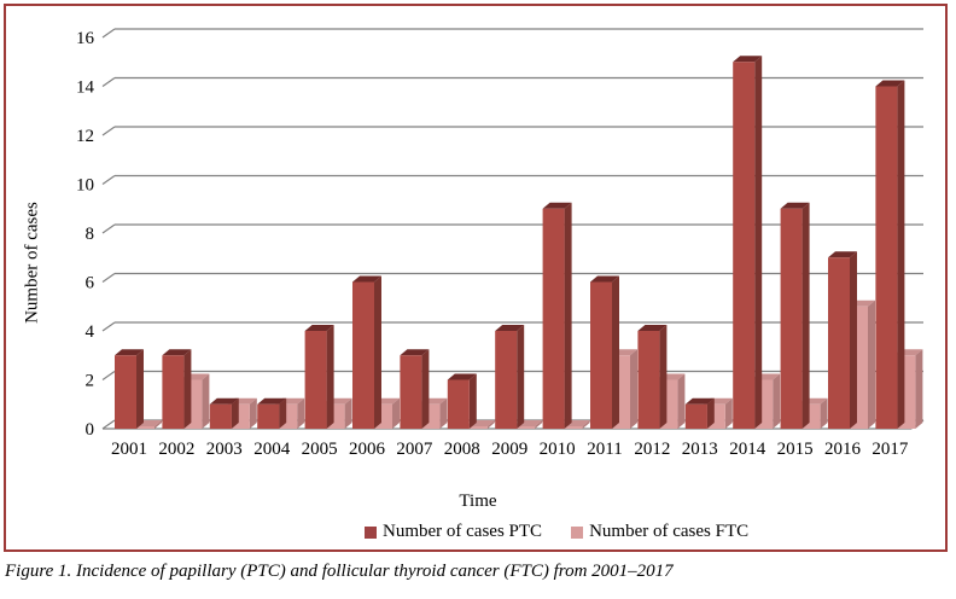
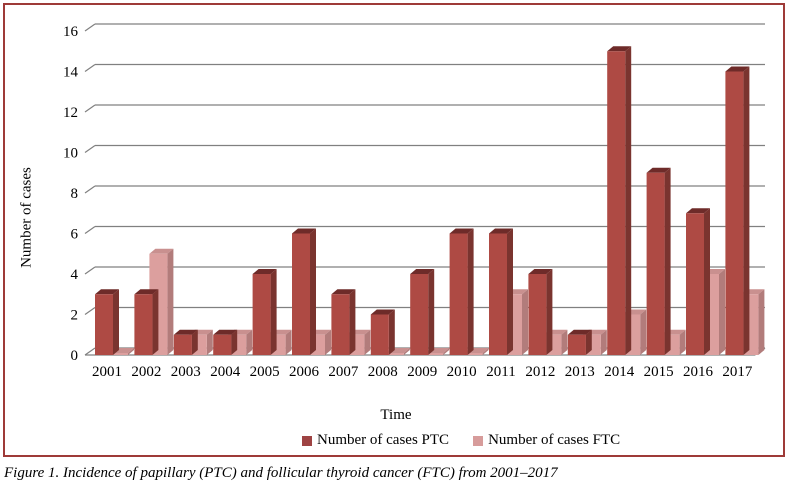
Number of cases FTC/2002: 2 -> 5
Number of cases PTC/2010: 9 -> 6
Number of cases FTC/2012: 2 -> 1
Number of cases FTC/2016: 5 -> 4
